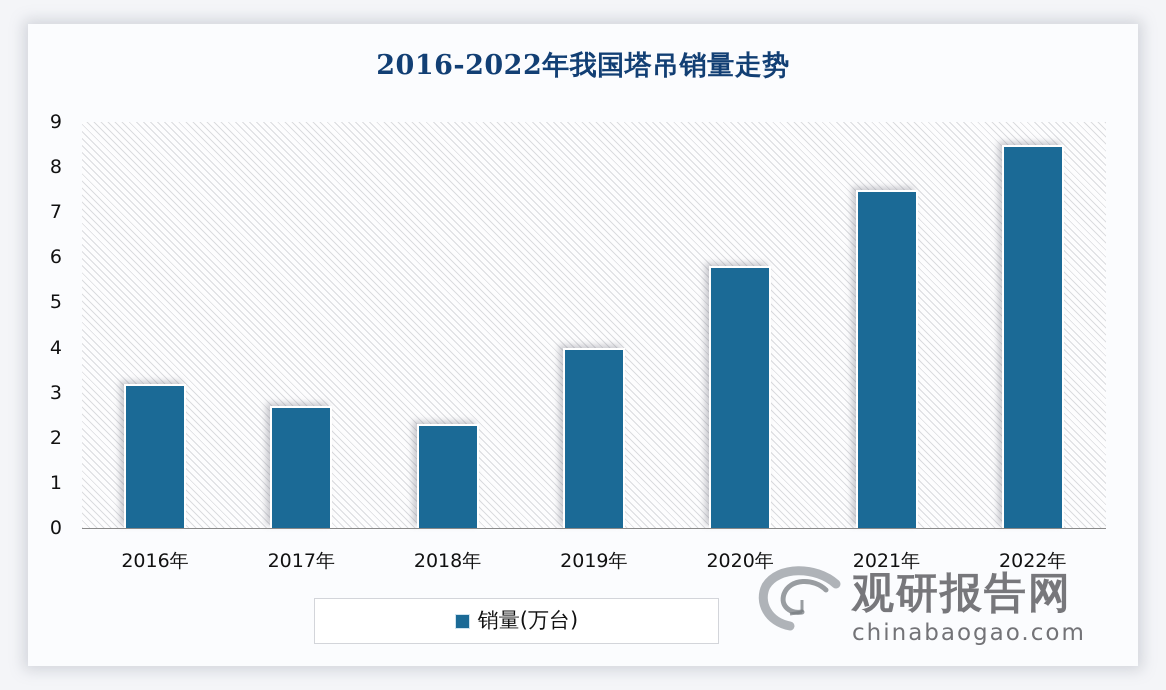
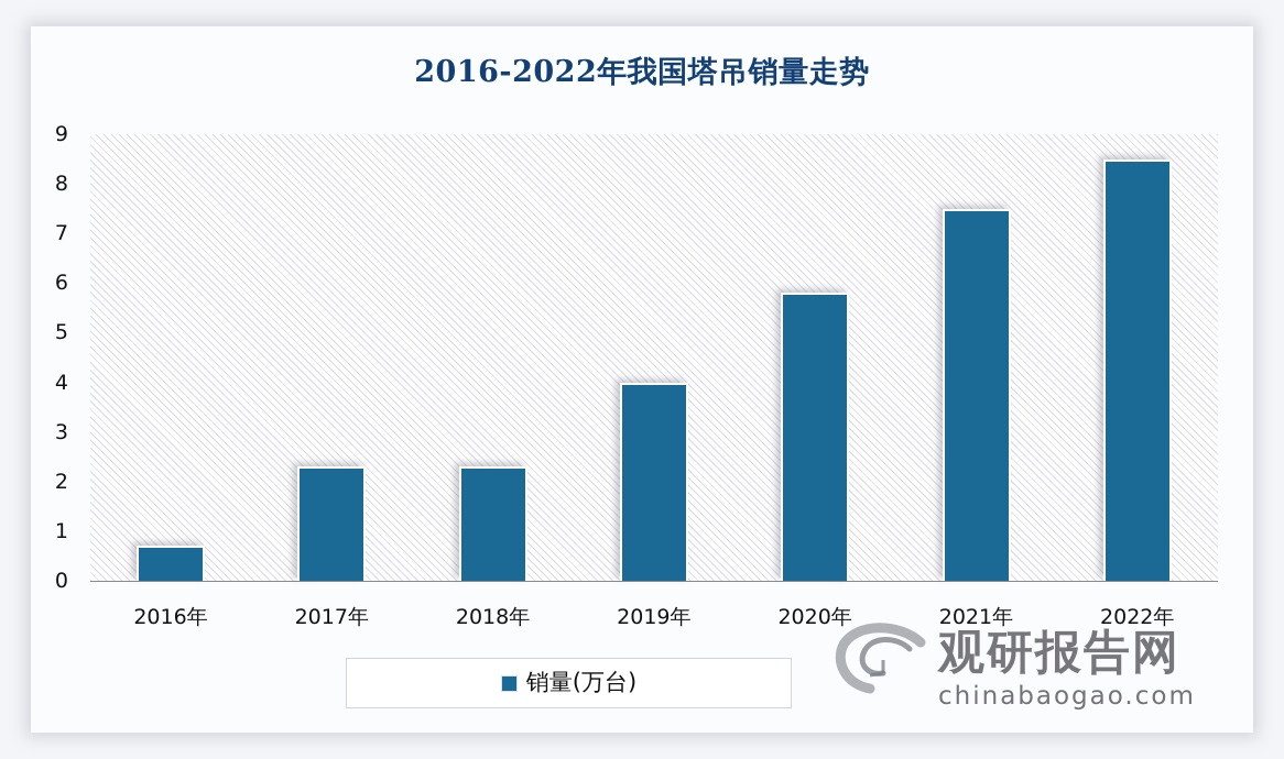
2016年: 3.2 -> 0.7
2017年: 2.7 -> 2.3
